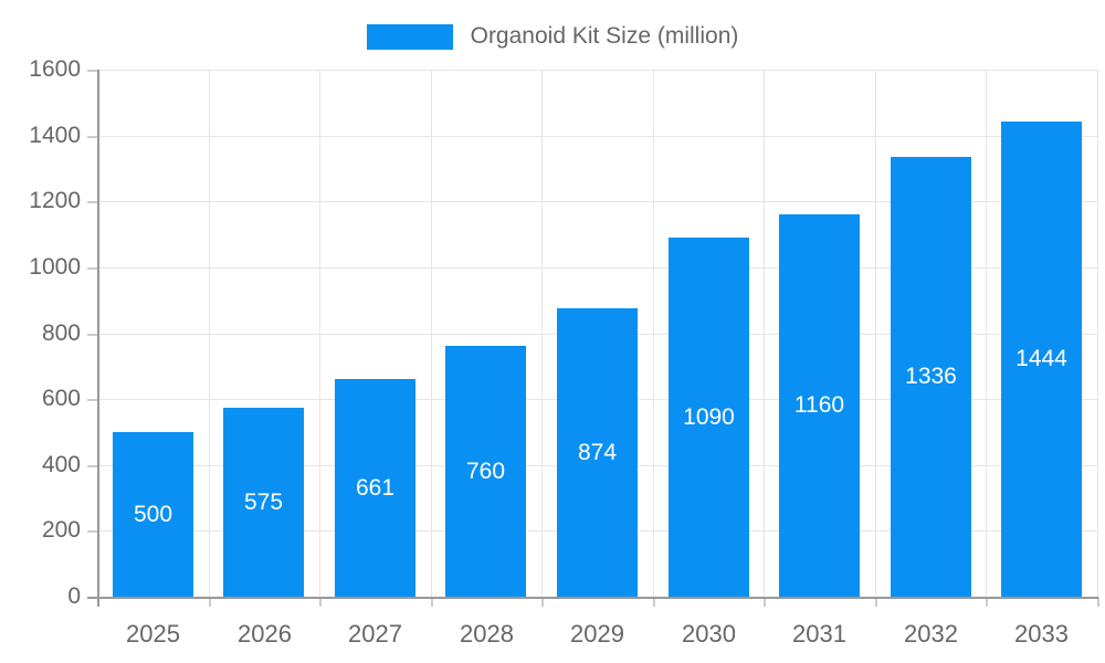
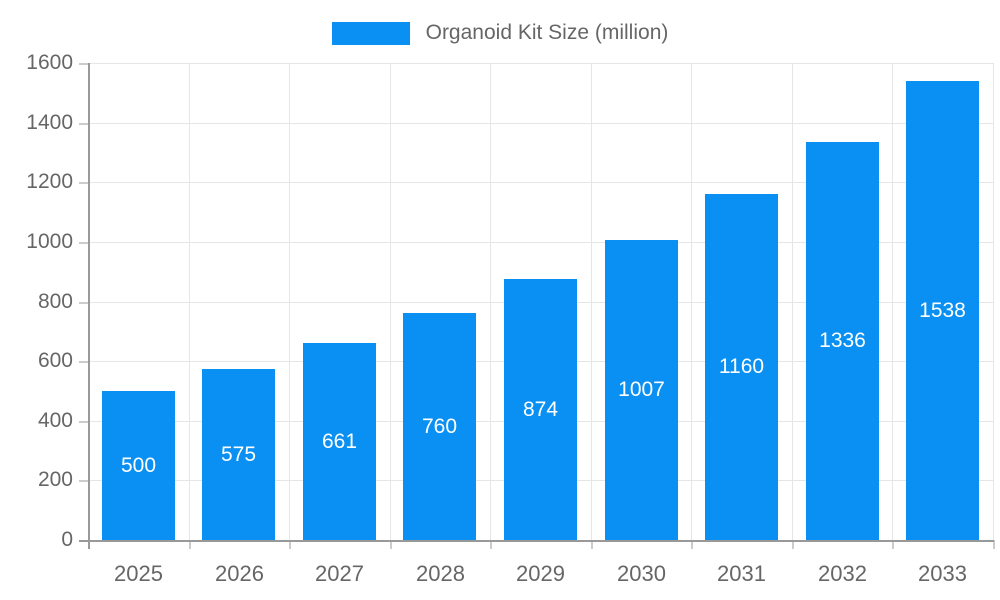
2030: 1090 -> 1007
2033: 1444 -> 1538
